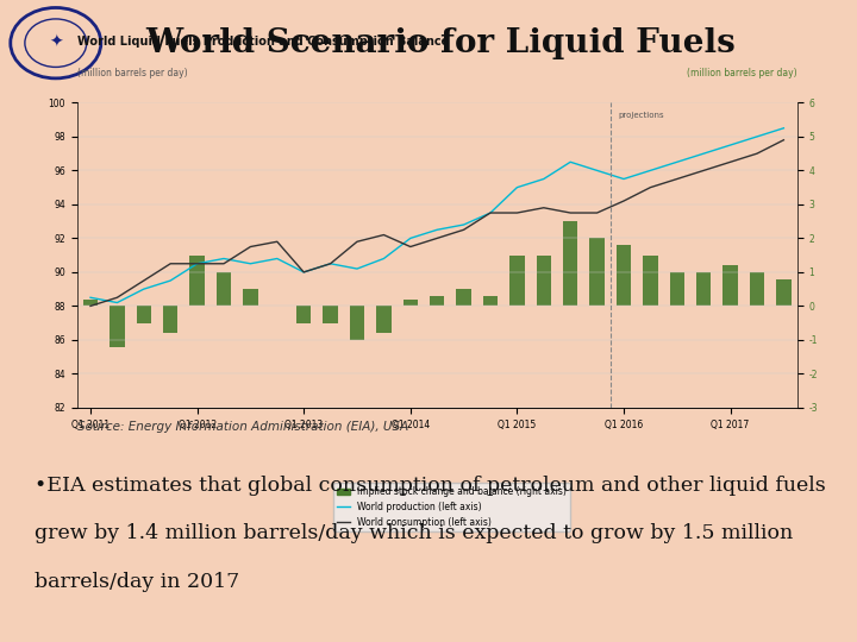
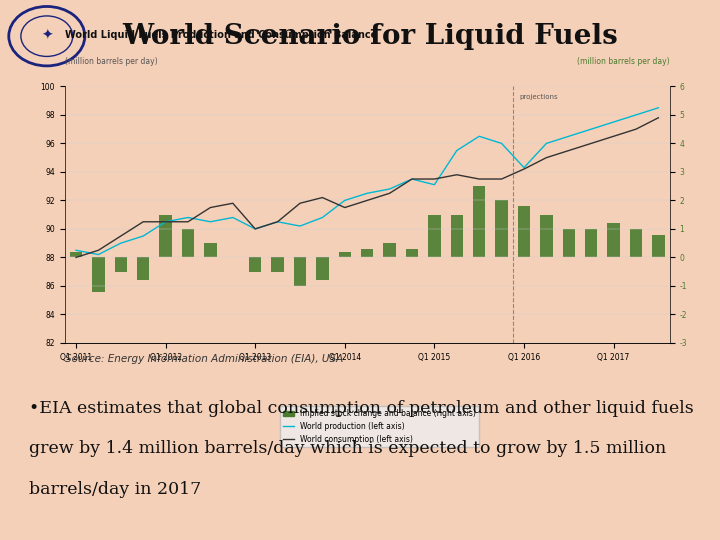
World production (left axis)/Q1 2015: 95.0 -> 93.1
World production (left axis)/Q1 2016: 95.5 -> 94.3
